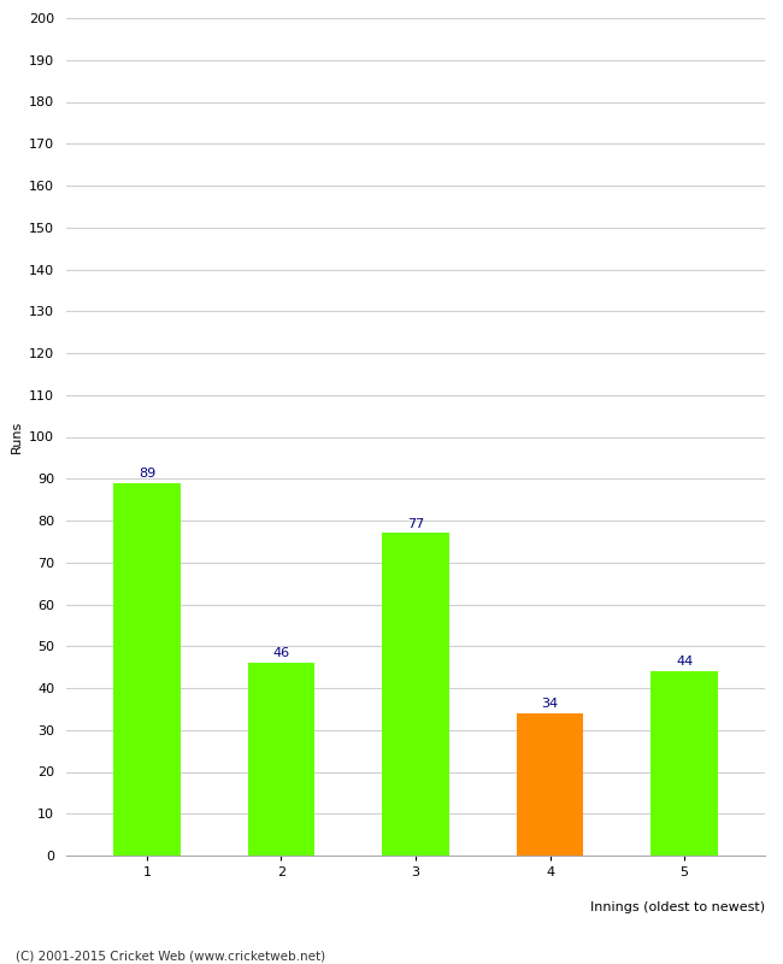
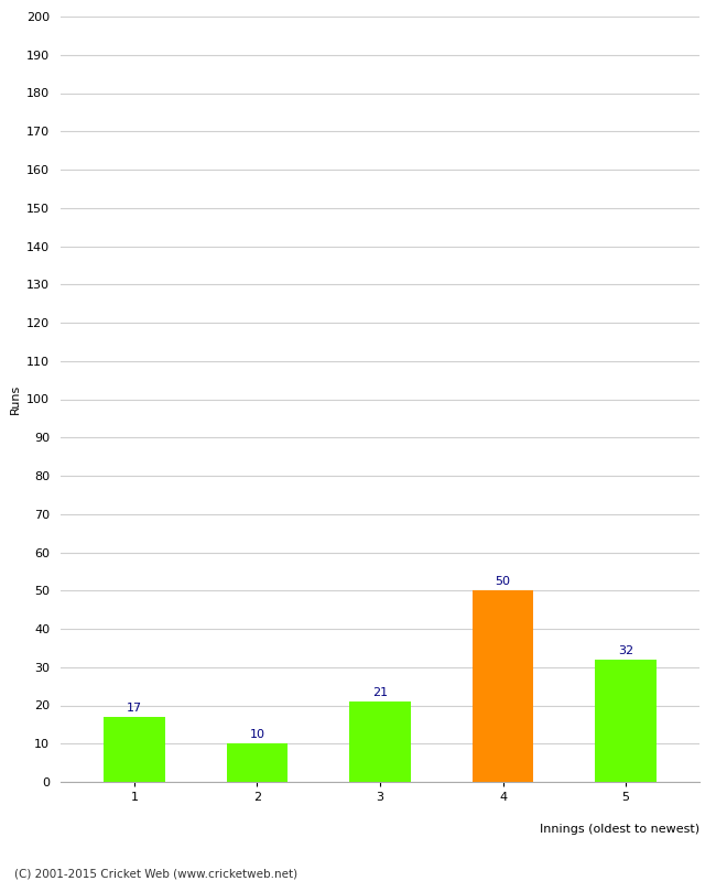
1: 89 -> 17
2: 46 -> 10
3: 77 -> 21
4: 34 -> 50
5: 44 -> 32
